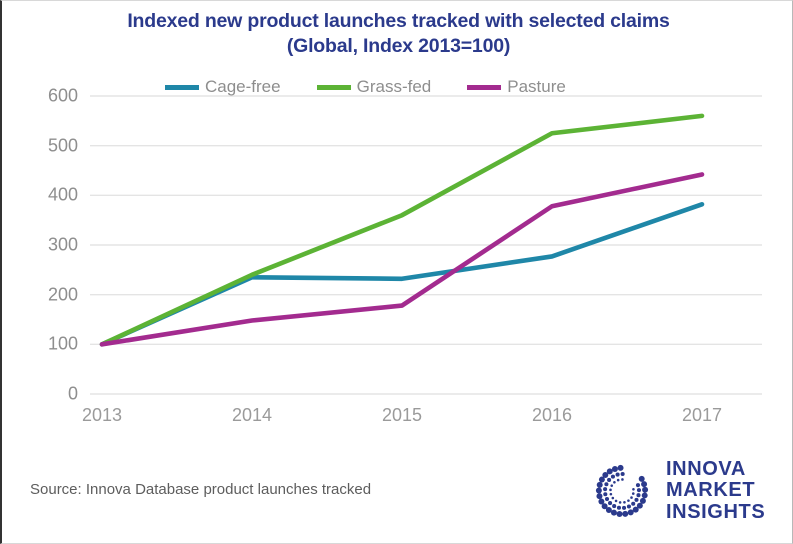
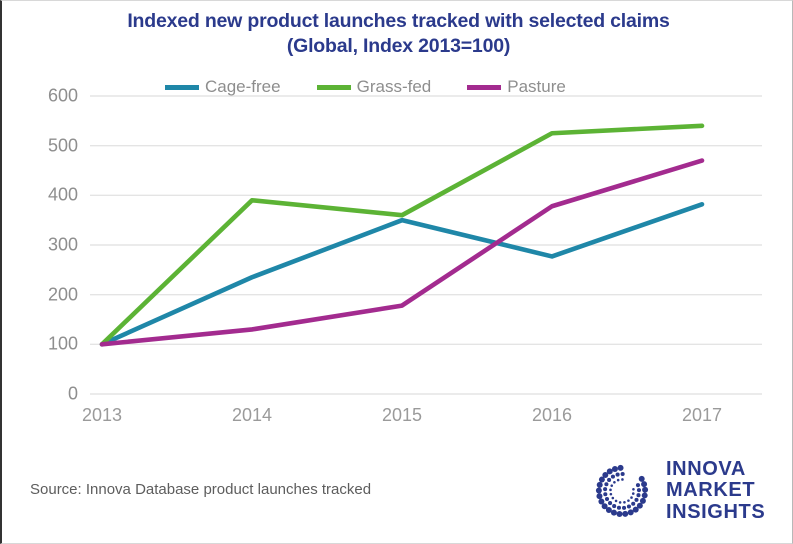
Grass-fed/2014: 240 -> 390
Pasture/2014: 150 -> 130
Cage-free/2015: 230 -> 350
Grass-fed/2017: 560 -> 540
Pasture/2017: 440 -> 470
